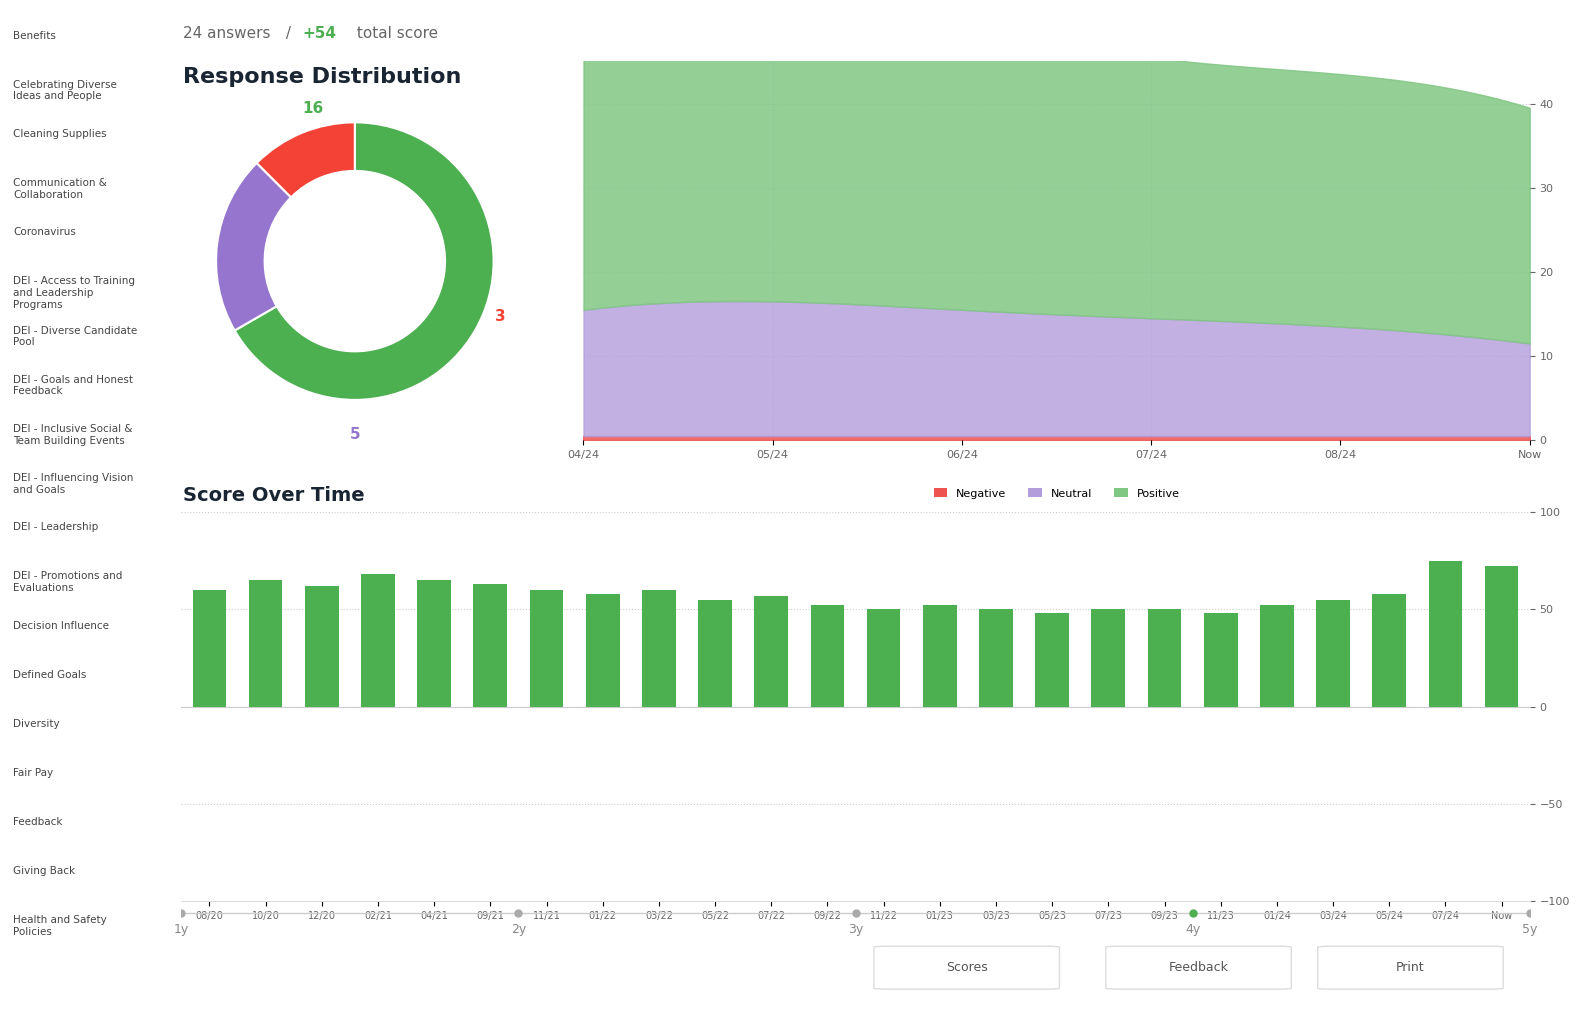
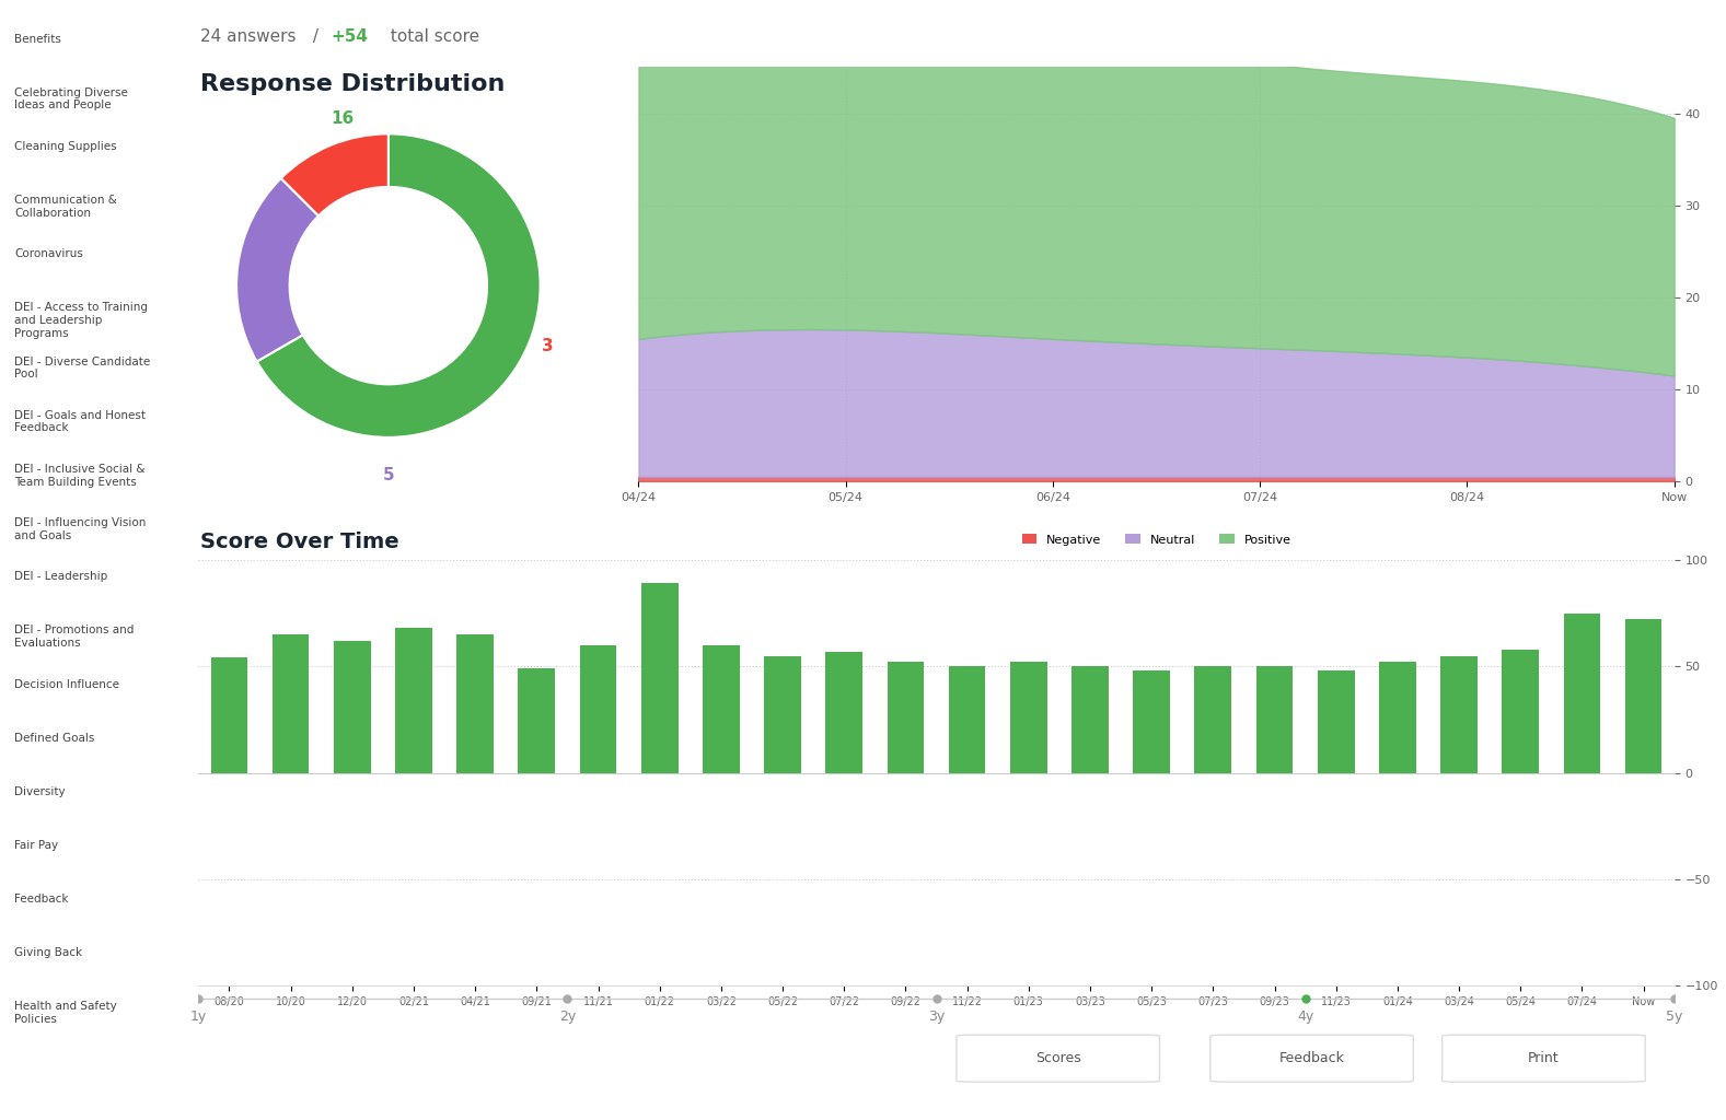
08/20: 60 -> 54
09/21: 63 -> 49
01/22: 58 -> 89
